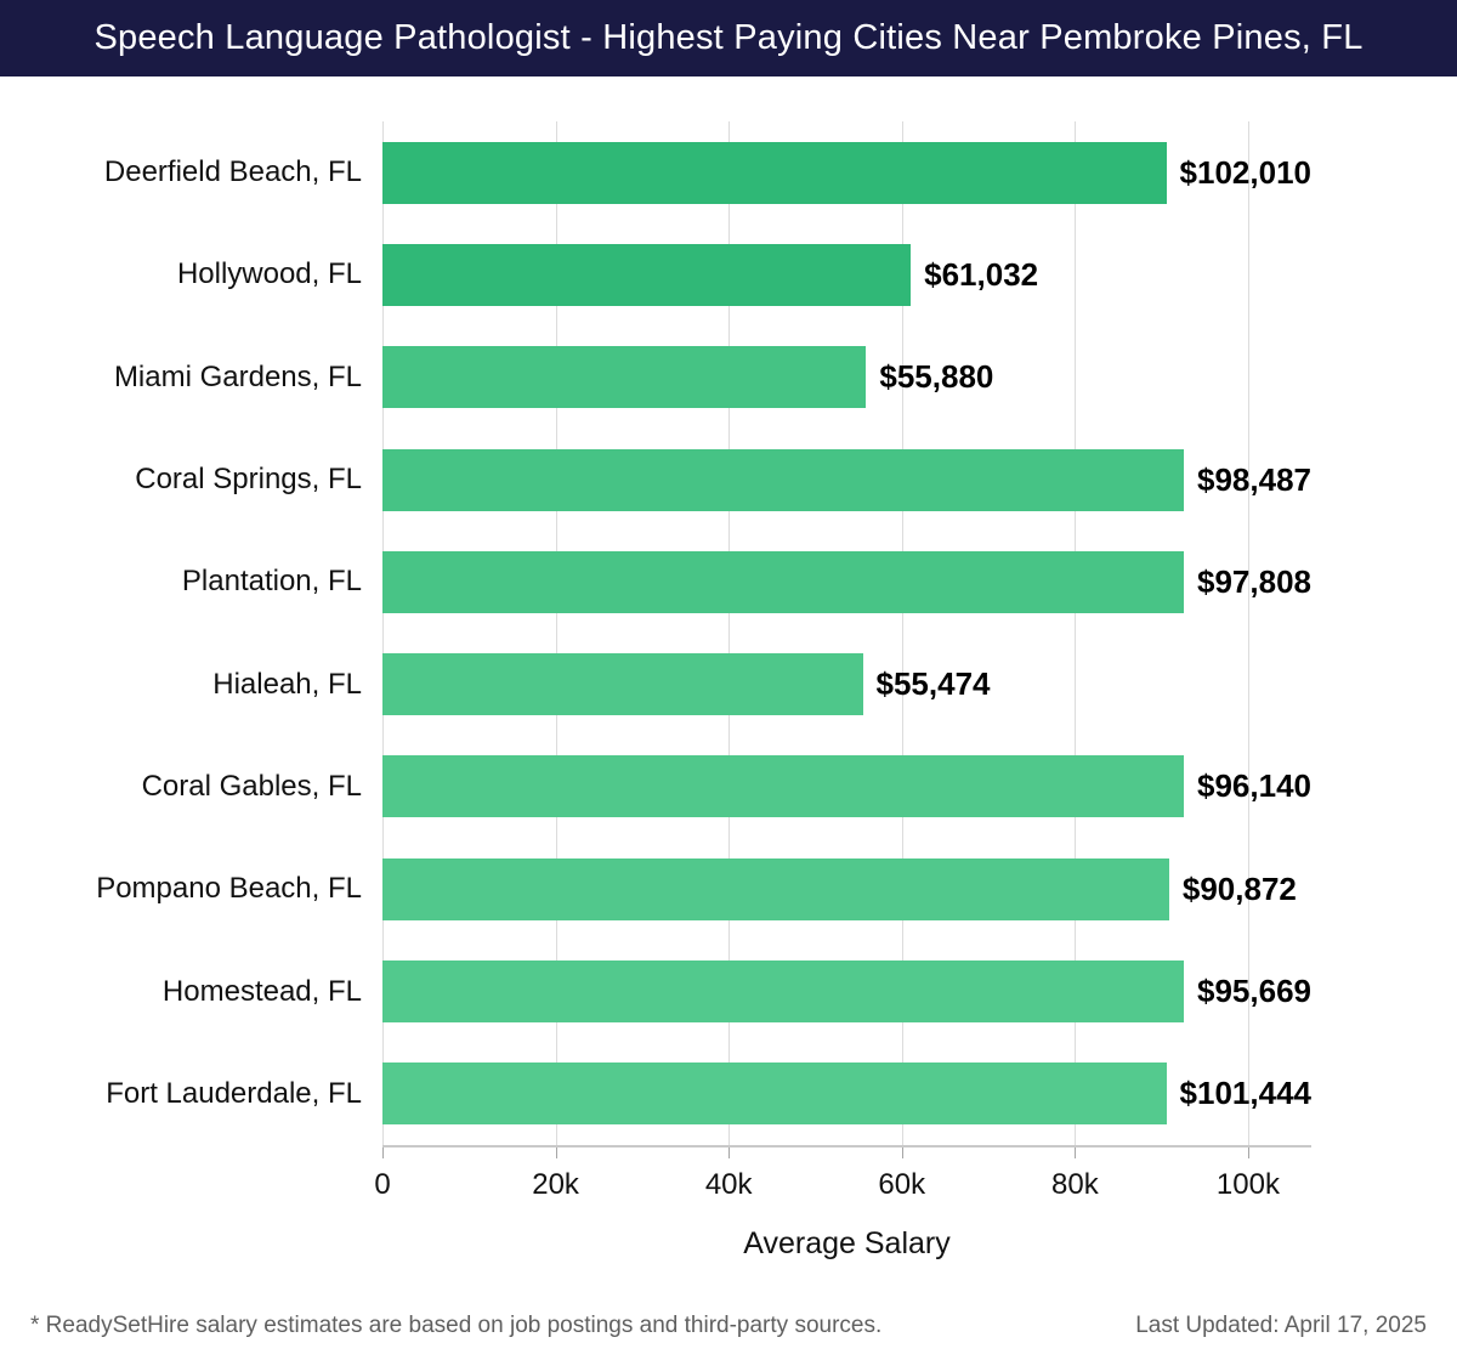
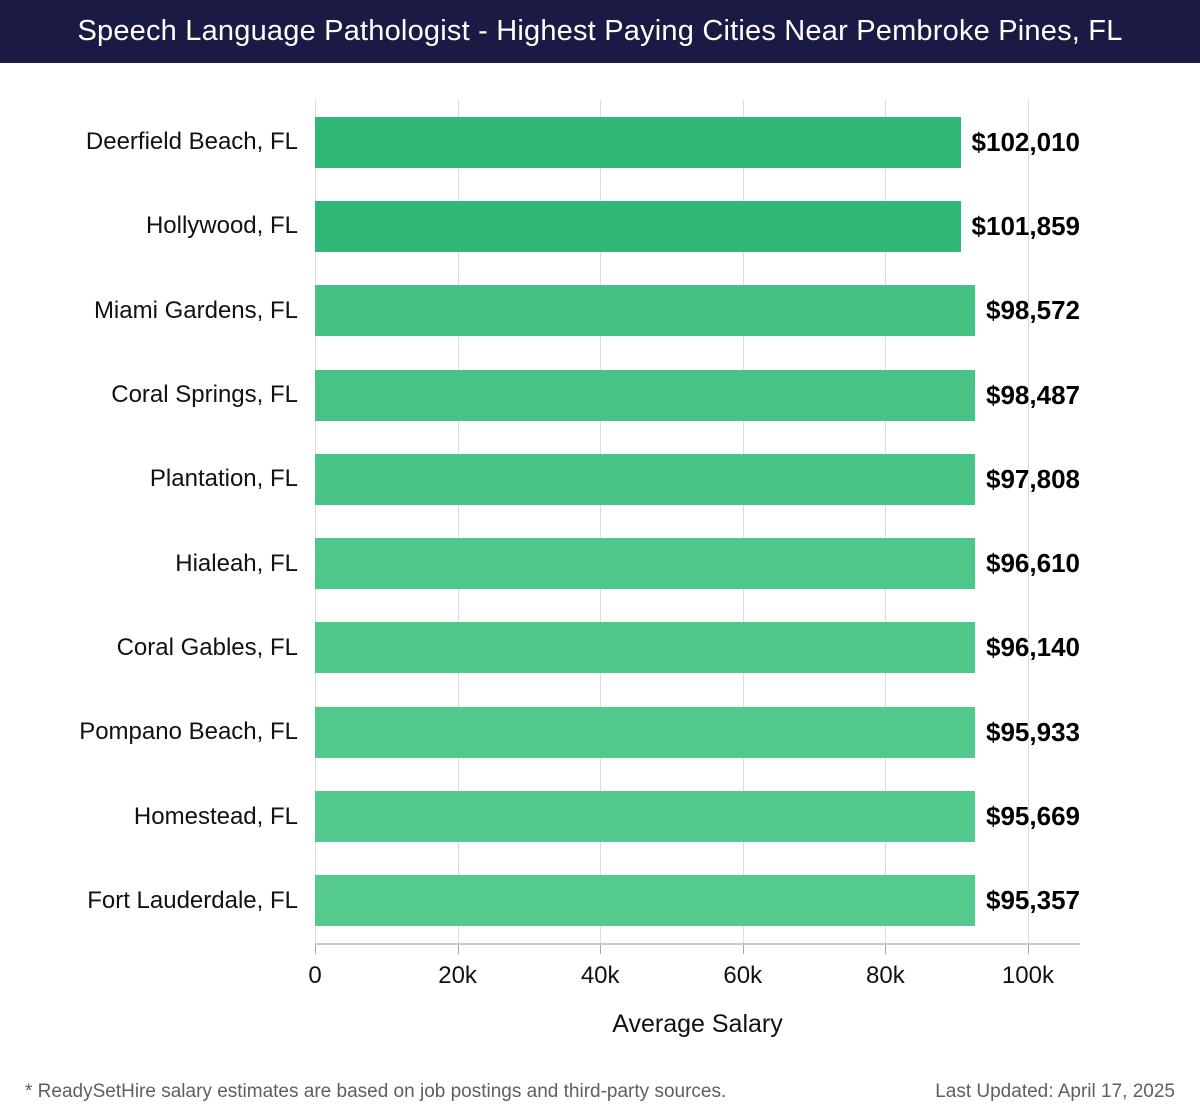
Hollywood, FL: $61,032 -> $101,859
Miami Gardens, FL: $55,880 -> $98,572
Hialeah, FL: $55,474 -> $96,610
Pompano Beach, FL: $90,872 -> $95,933
Fort Lauderdale, FL: $101,444 -> $95,357
